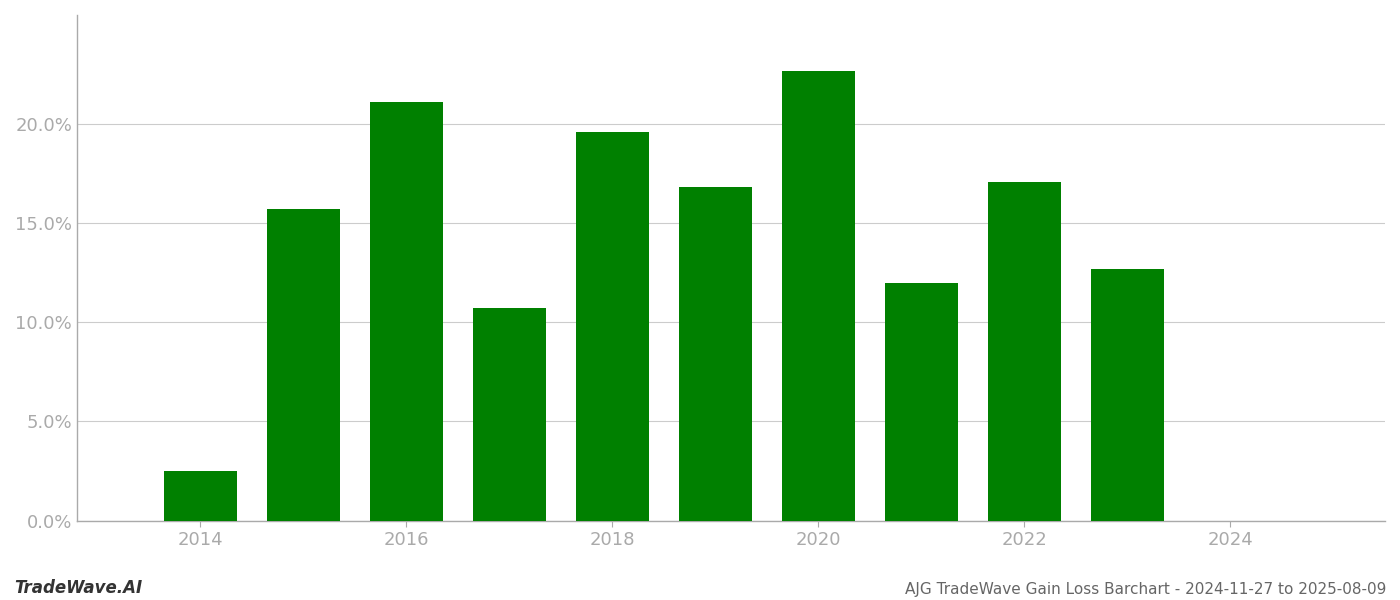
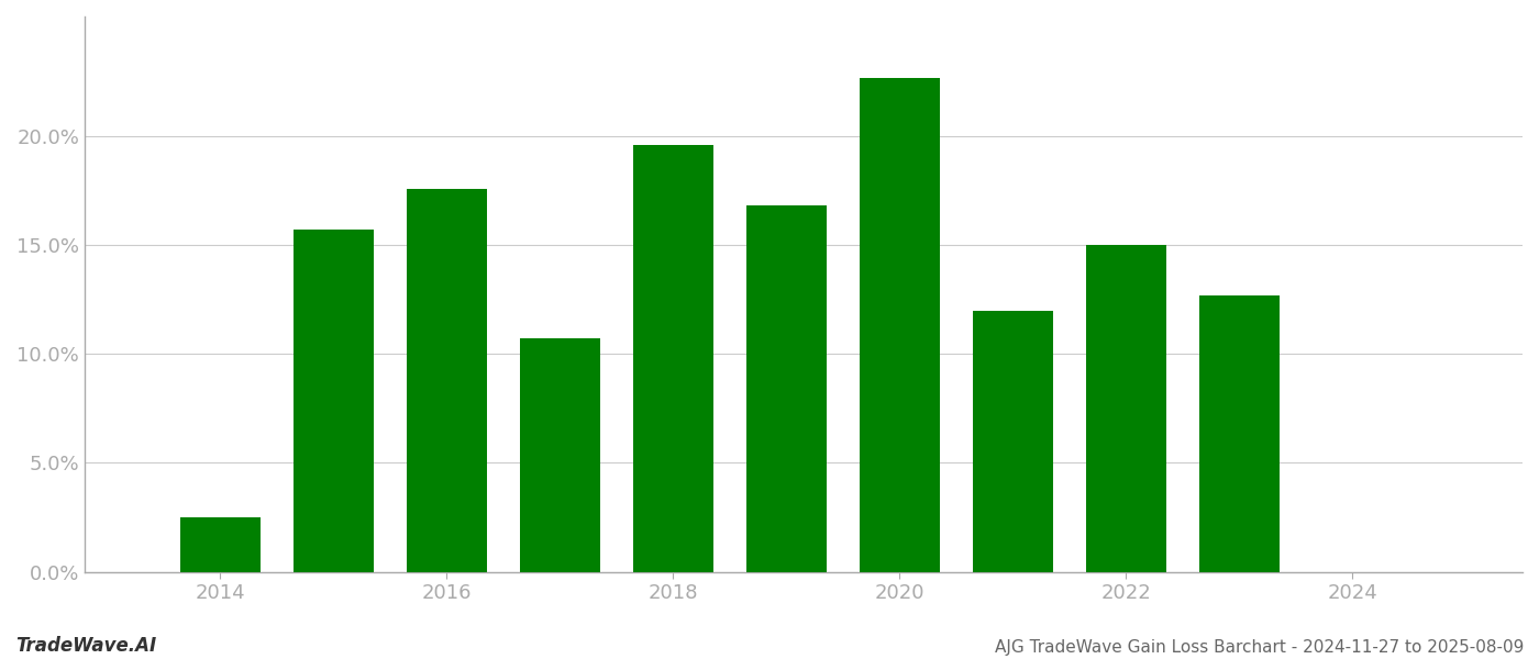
2016: 21.1% -> 17.6%
2022: 17.1% -> 15.0%
